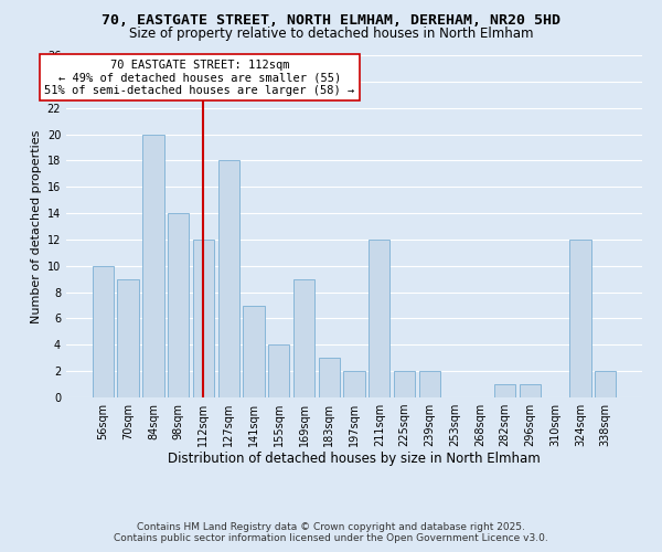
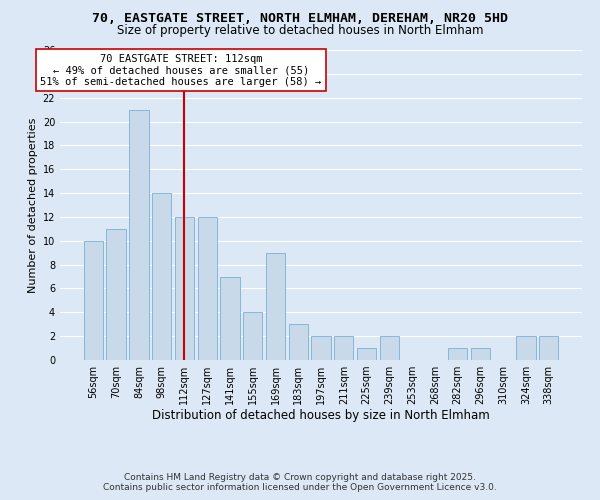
70sqm: 9 -> 11
84sqm: 20 -> 21
127sqm: 18 -> 12
211sqm: 12 -> 2
225sqm: 2 -> 1
324sqm: 12 -> 2
